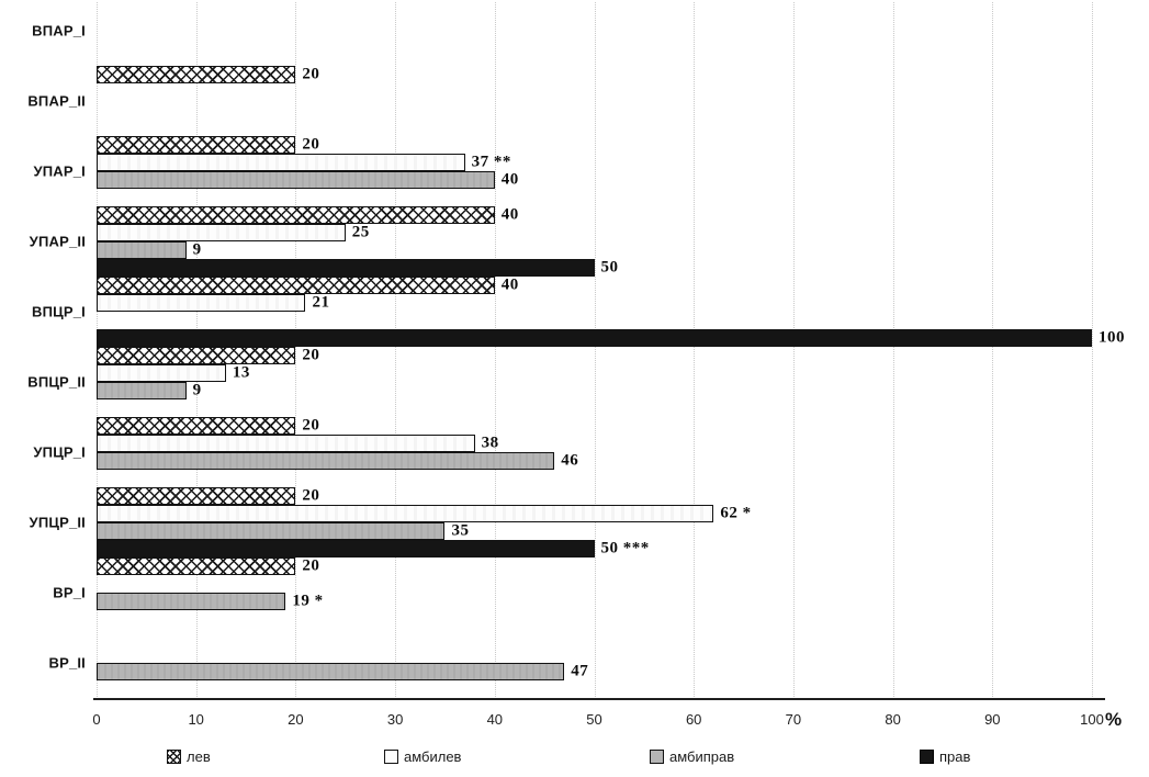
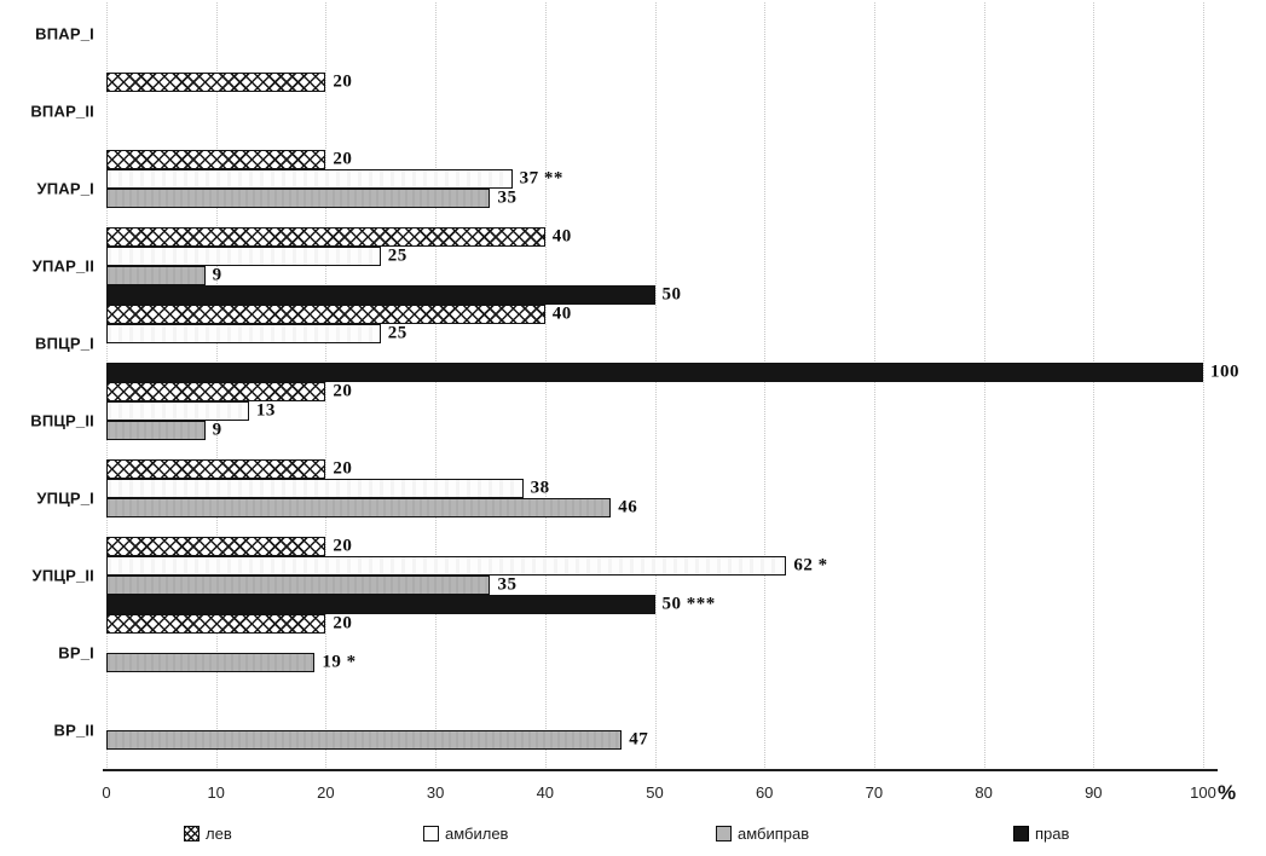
амбиправ/УПАР_I: 40 -> 35
амбилев/ВПЦР_I: 21 -> 25
